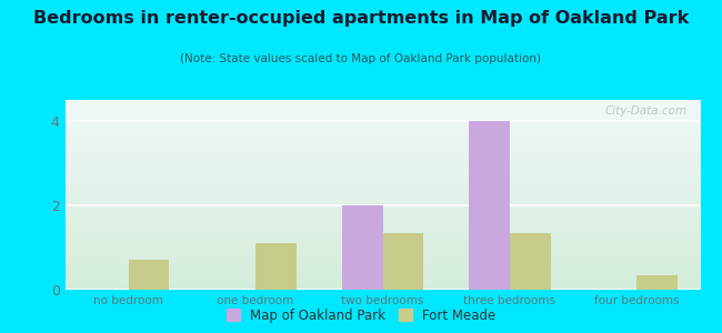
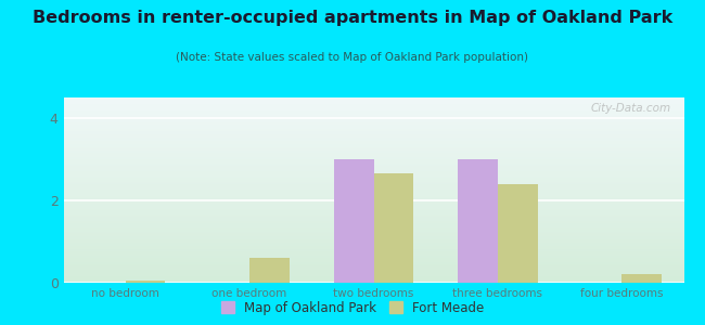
Fort Meade/no bedroom: 0.70 -> 0.05
Fort Meade/one bedroom: 1.10 -> 0.60
Map of Oakland Park/two bedrooms: 2 -> 3
Fort Meade/two bedrooms: 1.35 -> 2.65
Map of Oakland Park/three bedrooms: 4 -> 3
Fort Meade/three bedrooms: 1.35 -> 2.40
Fort Meade/four bedrooms: 0.35 -> 0.20
